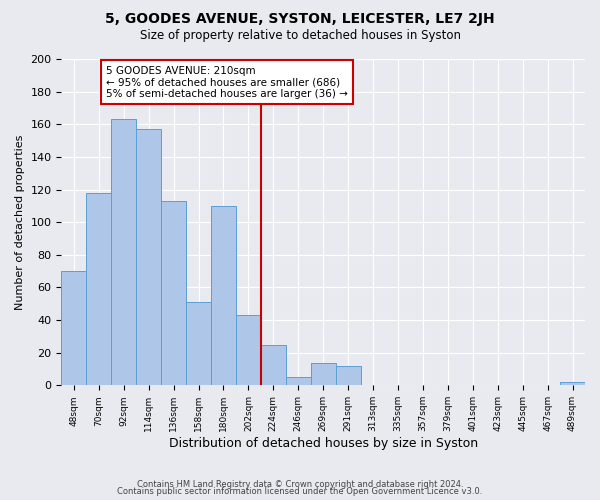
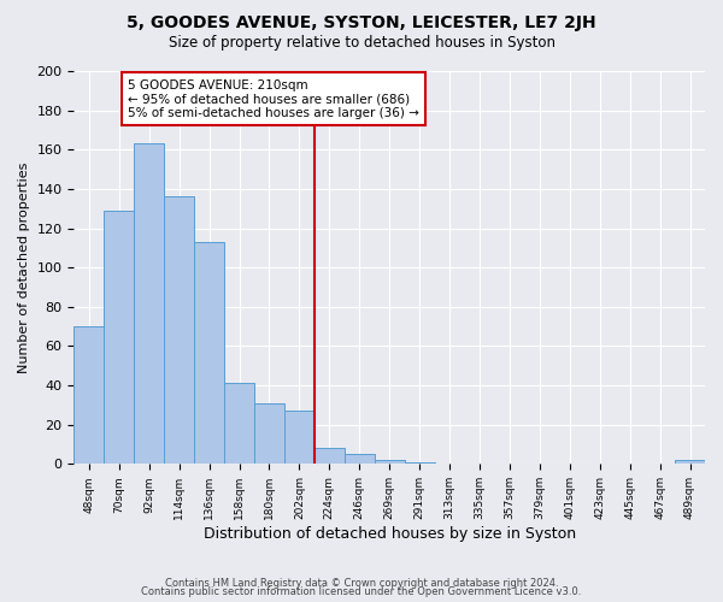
70sqm: 118 -> 129
114sqm: 157 -> 136
158sqm: 51 -> 41
180sqm: 110 -> 31
202sqm: 43 -> 27
224sqm: 25 -> 8
269sqm: 14 -> 2
291sqm: 12 -> 1
